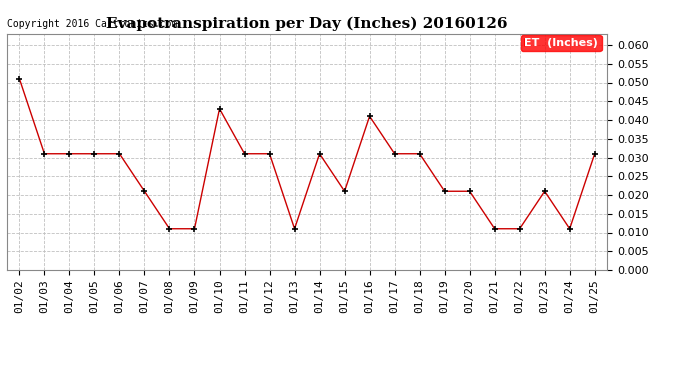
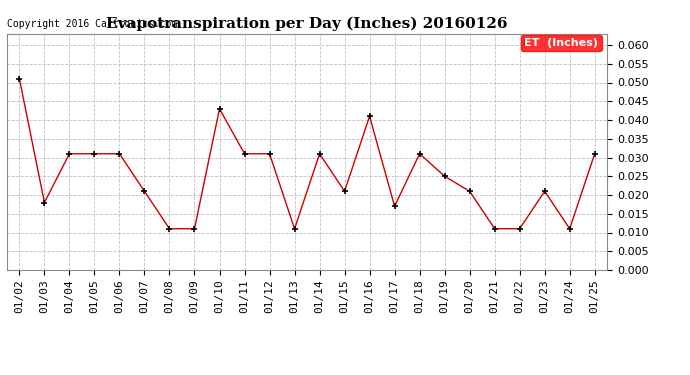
01/03: 0.031 -> 0.018
01/17: 0.031 -> 0.017
01/19: 0.021 -> 0.025
